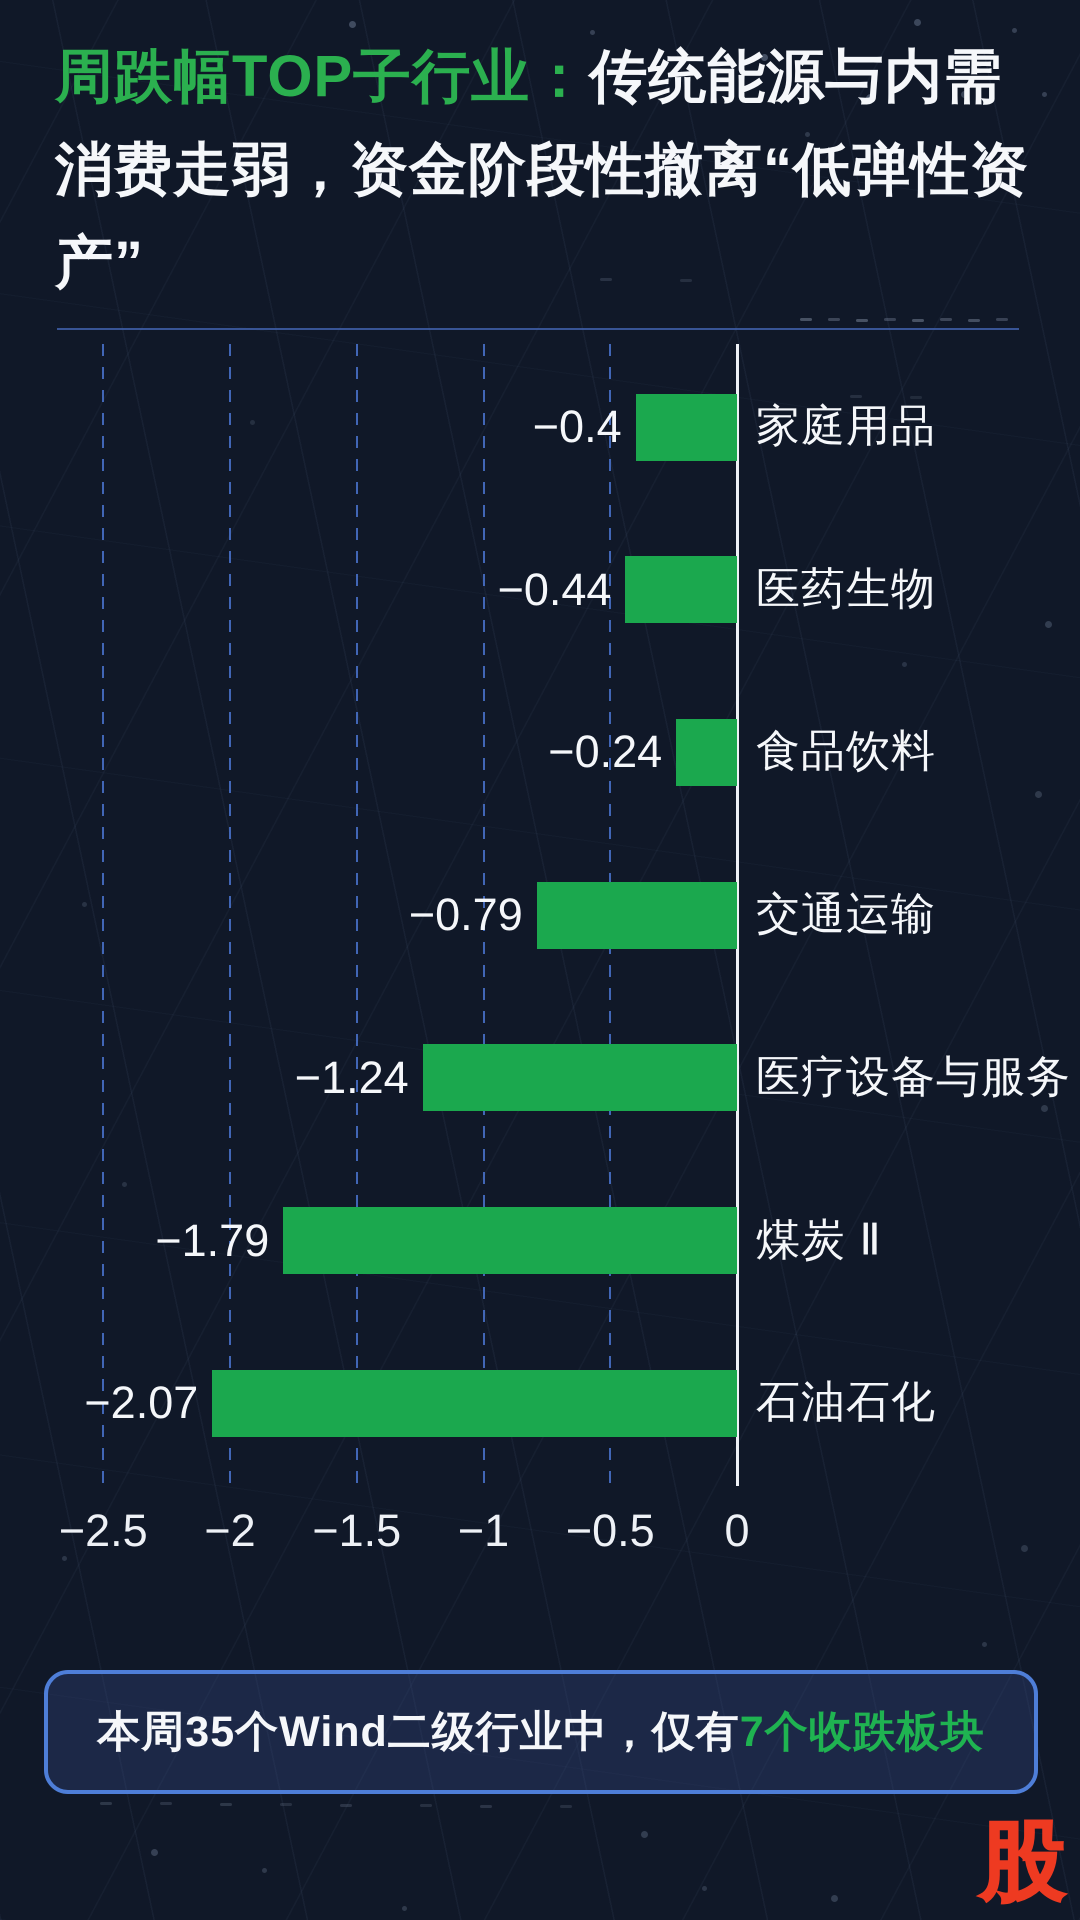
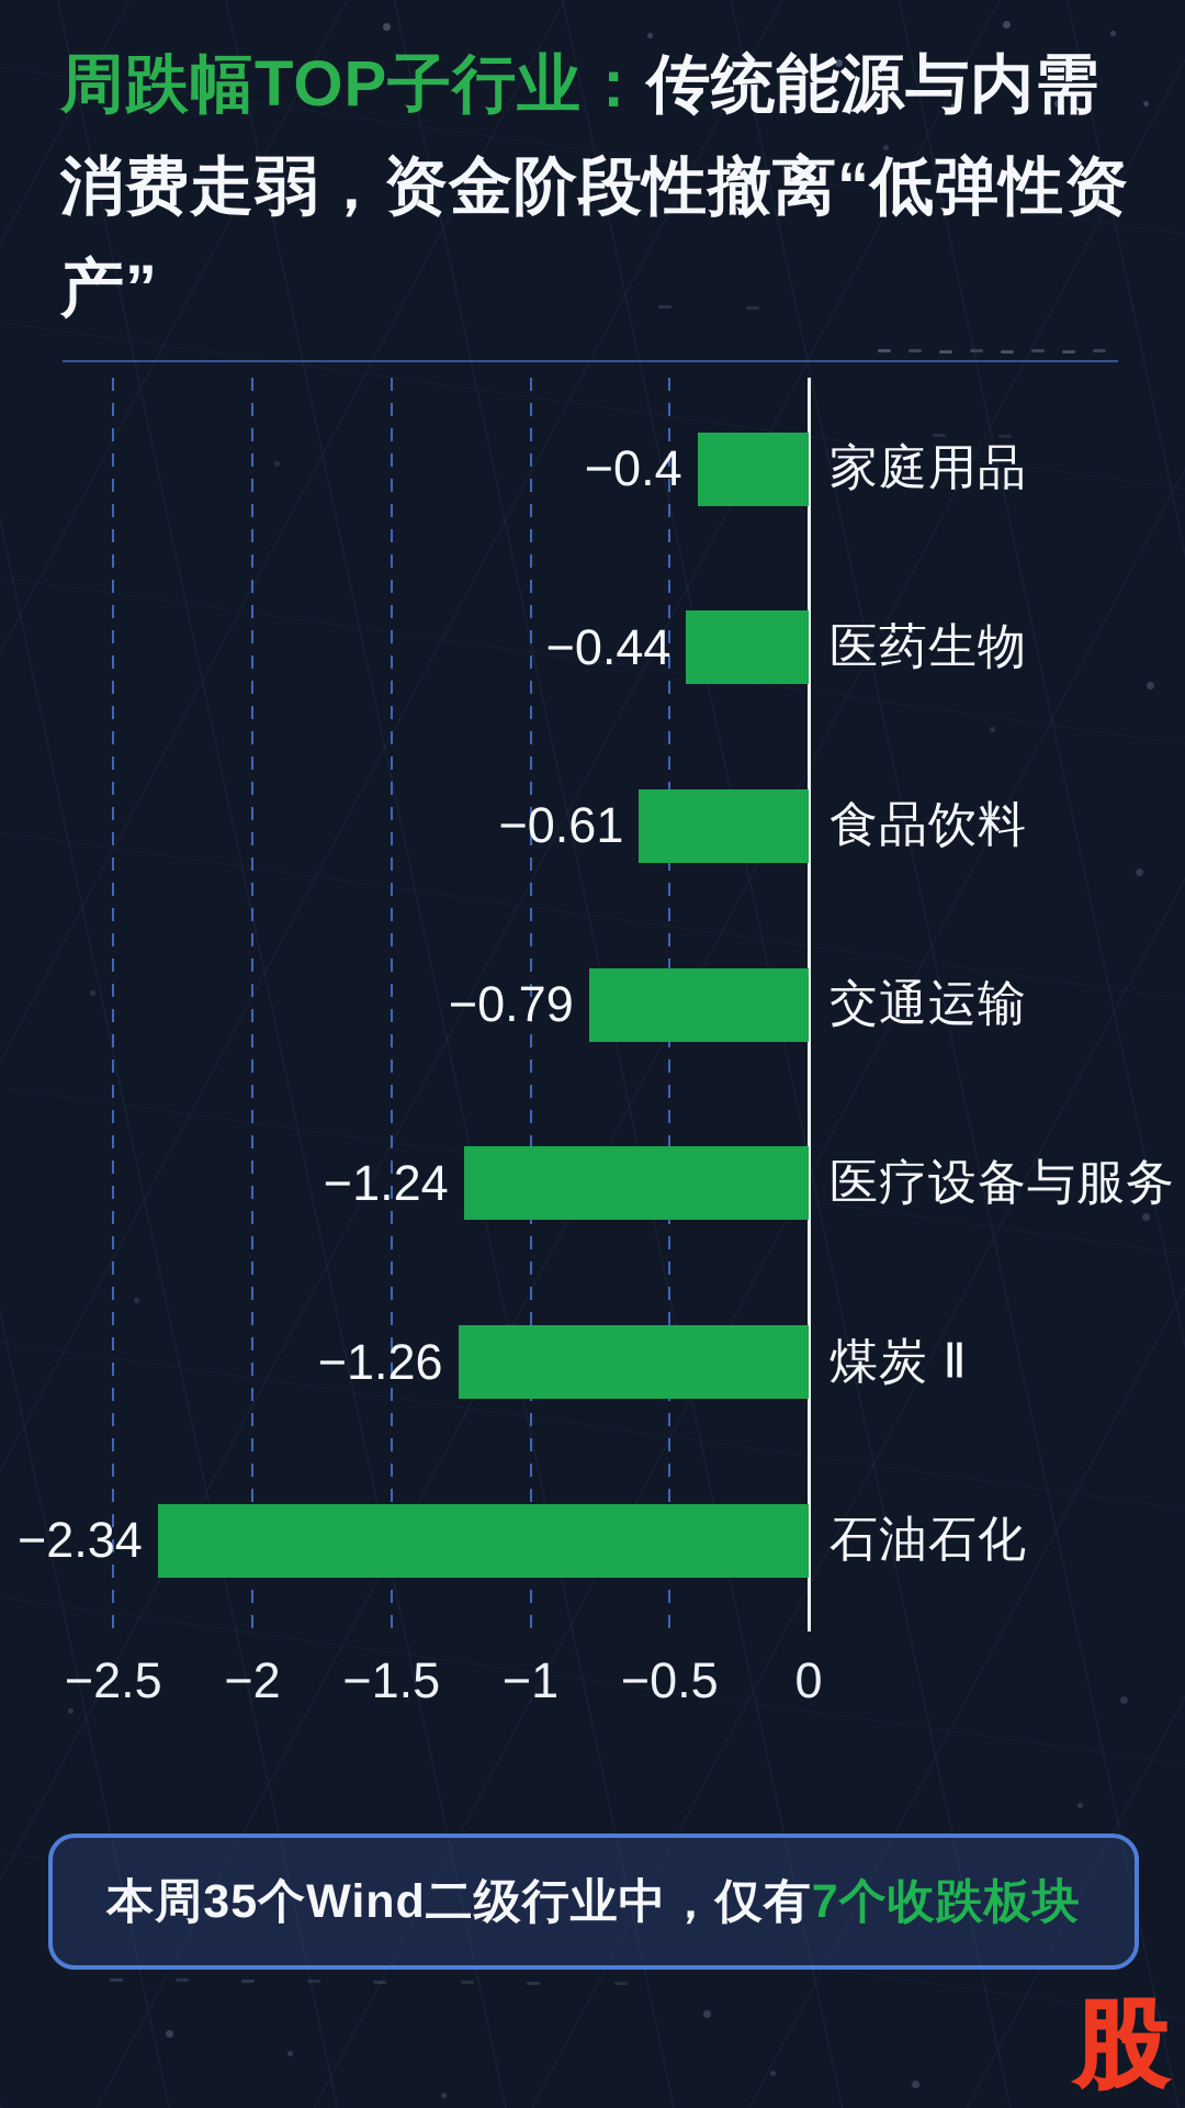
食品饮料: −0.24 -> −0.61
煤炭 Ⅱ: −1.79 -> −1.26
石油石化: −2.07 -> −2.34
